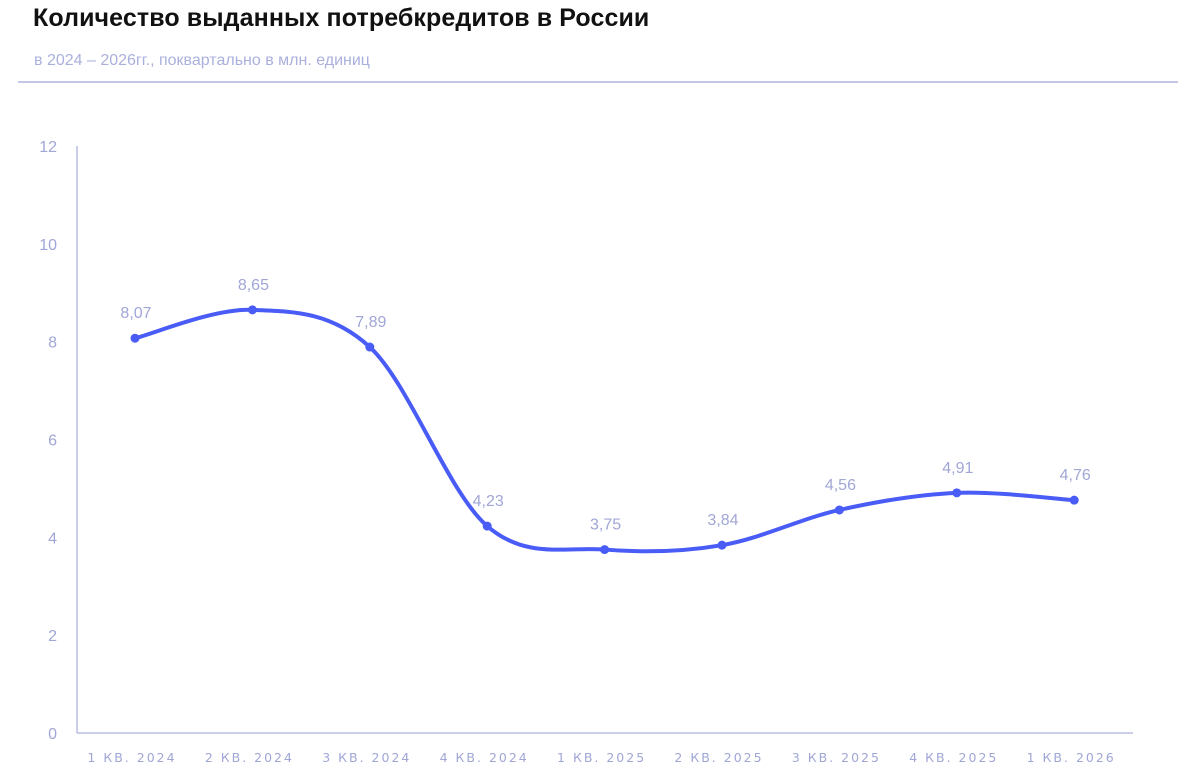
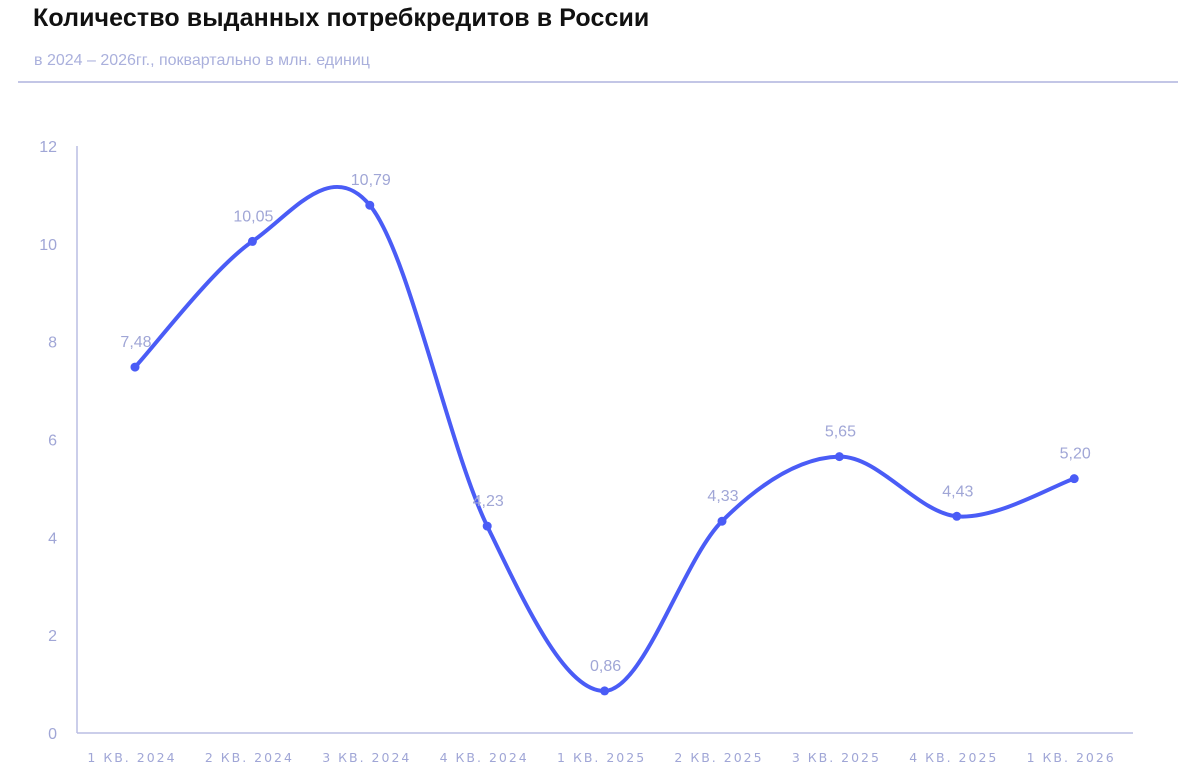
1 КВ. 2024: 8,07 -> 7,48
2 КВ. 2024: 8,65 -> 10,05
3 КВ. 2024: 7,89 -> 10,79
1 КВ. 2025: 3,75 -> 0,86
2 КВ. 2025: 3,84 -> 4,33
3 КВ. 2025: 4,56 -> 5,65
4 КВ. 2025: 4,91 -> 4,43
1 КВ. 2026: 4,76 -> 5,20
